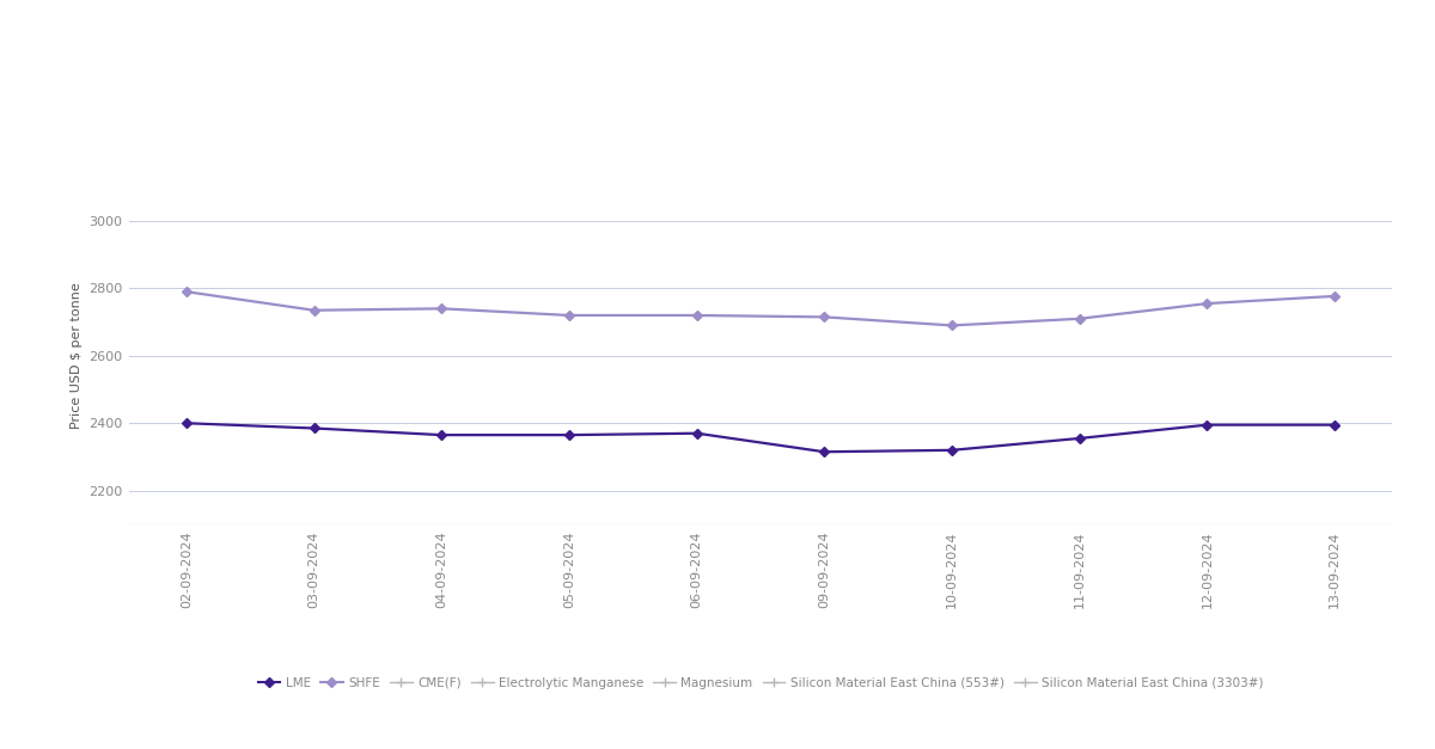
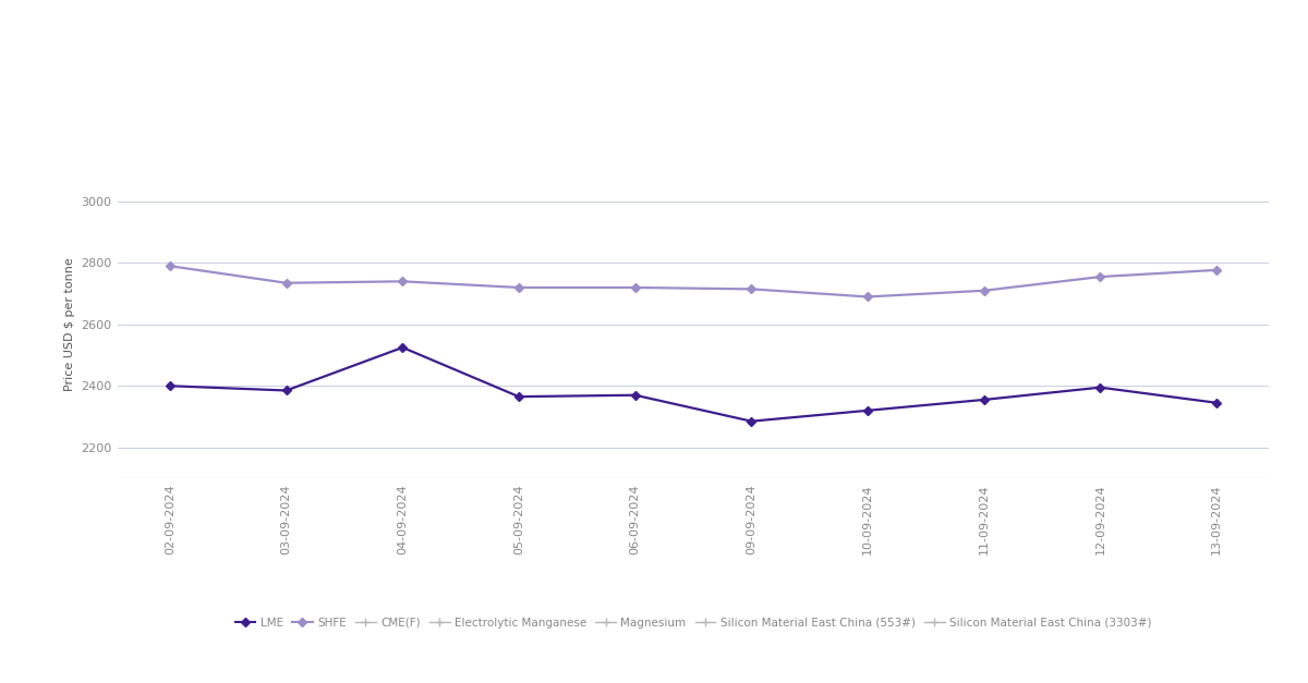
LME/04-09-2024: 2365 -> 2525
LME/09-09-2024: 2315 -> 2285
LME/13-09-2024: 2395 -> 2345
